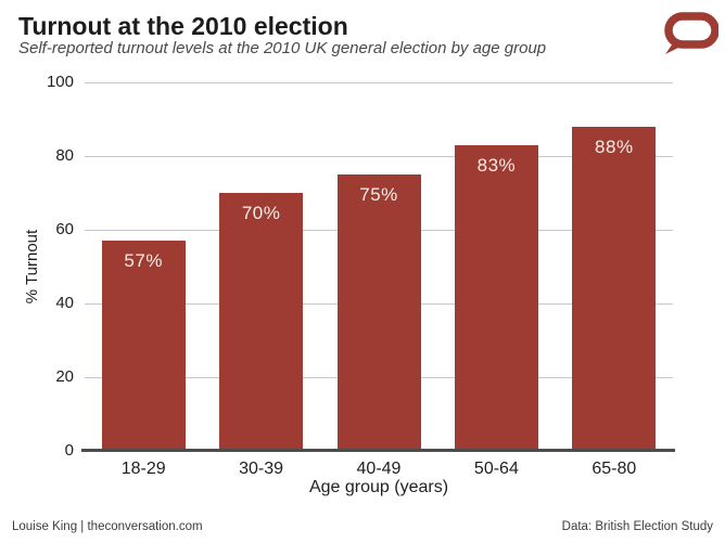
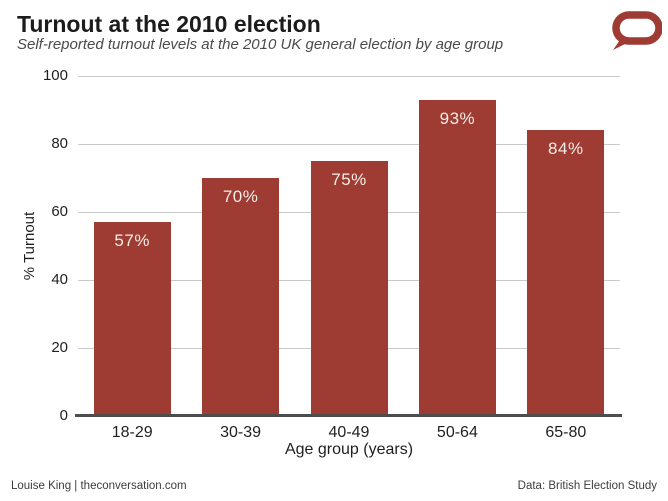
50-64: 83% -> 93%
65-80: 88% -> 84%
